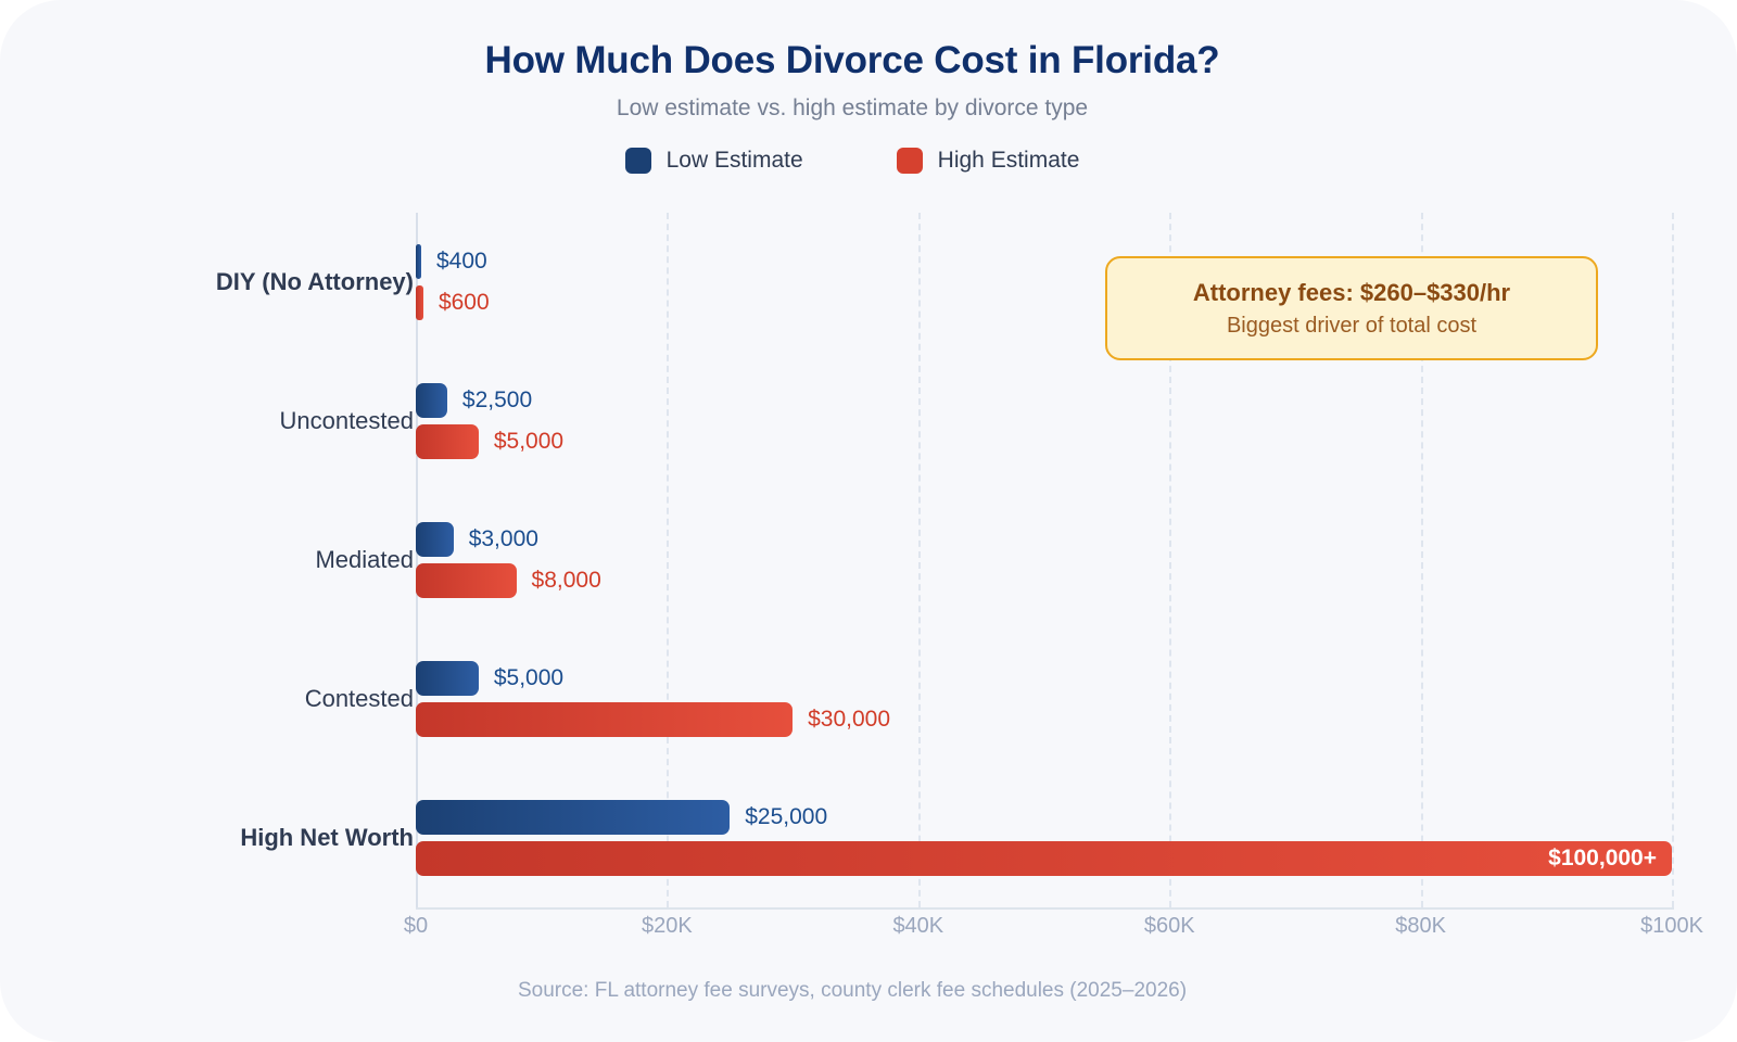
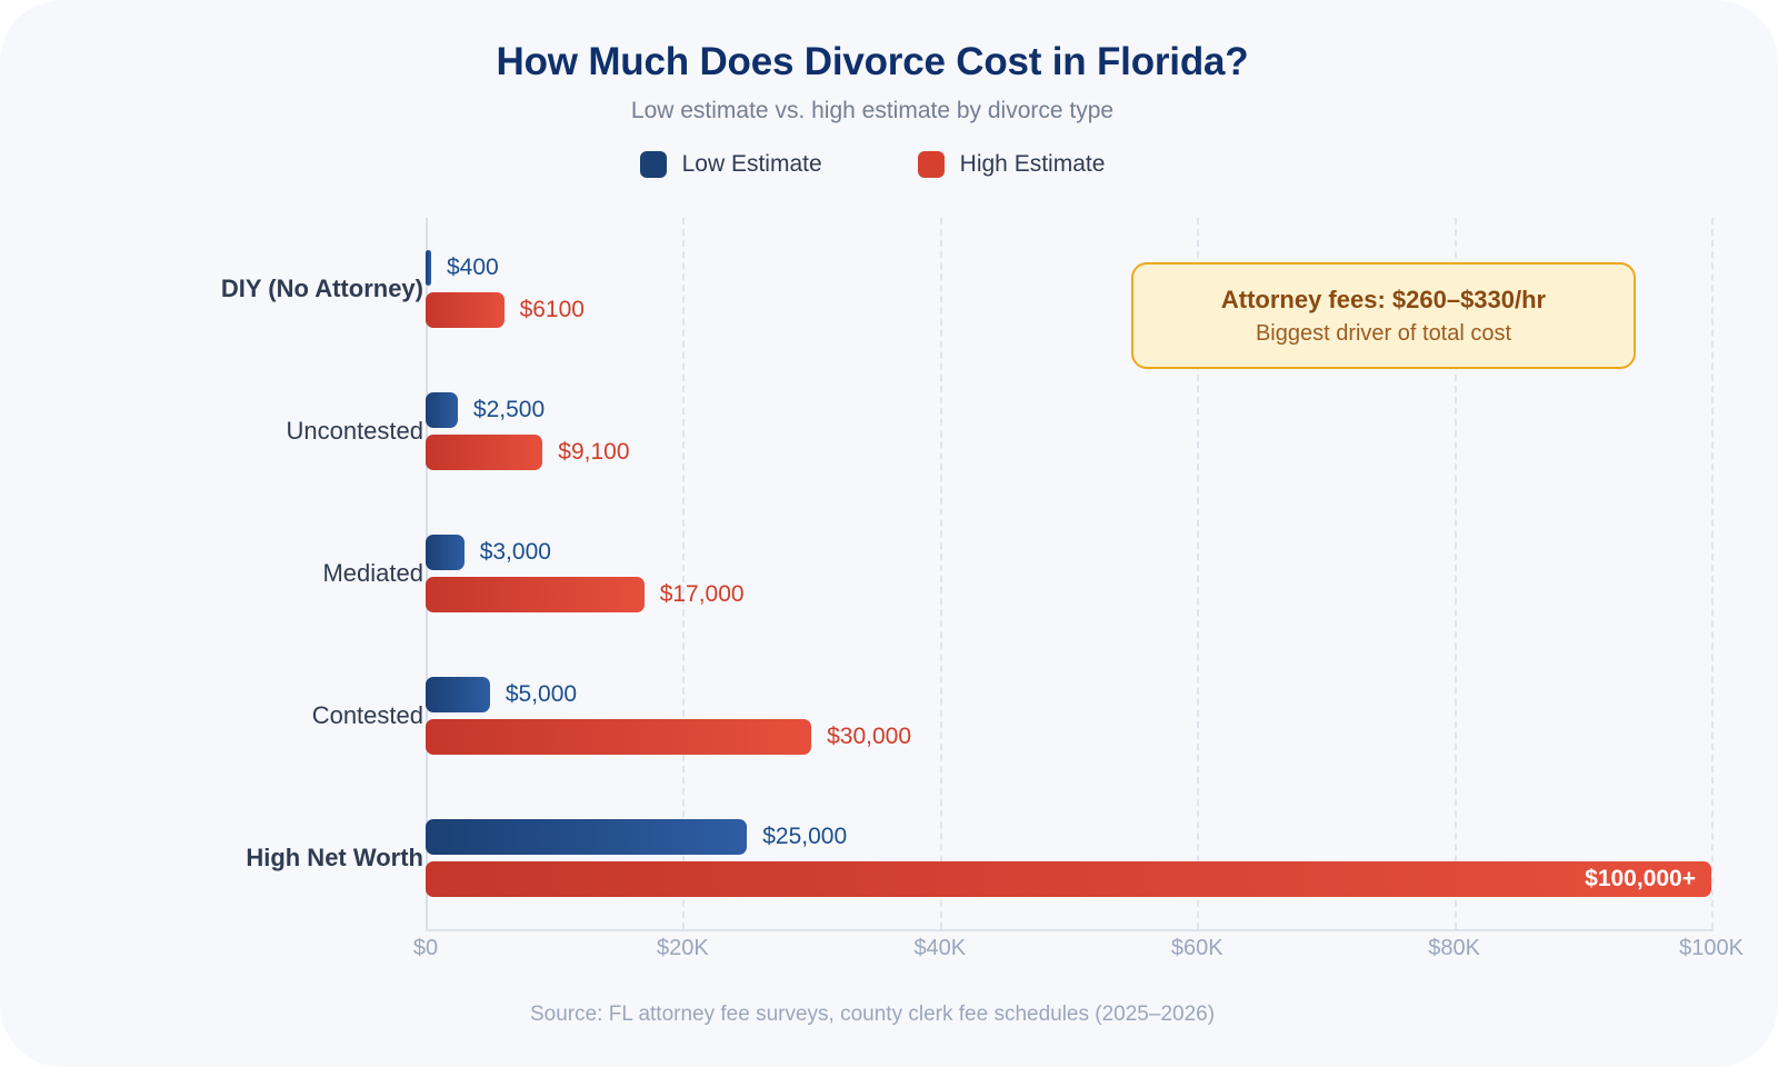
High Estimate/DIY (No Attorney): $600 -> $6100
High Estimate/Uncontested: $5,000 -> $9,100
High Estimate/Mediated: $8,000 -> $17,000
